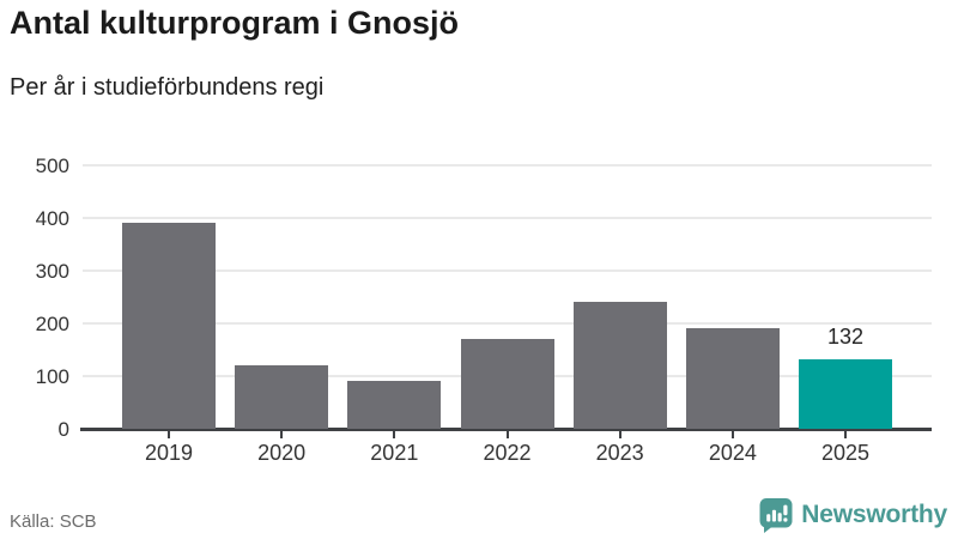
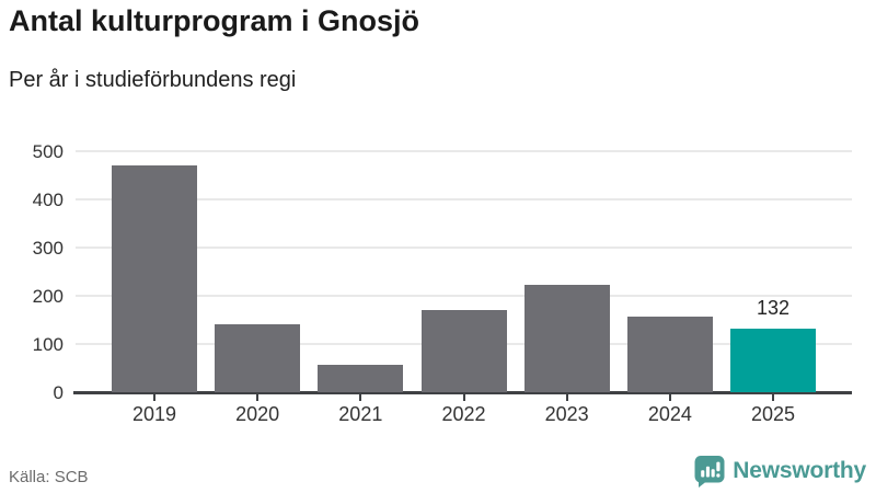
2019: 390 -> 470
2020: 120 -> 140
2021: 90 -> 60
2023: 240 -> 220
2024: 190 -> 160
